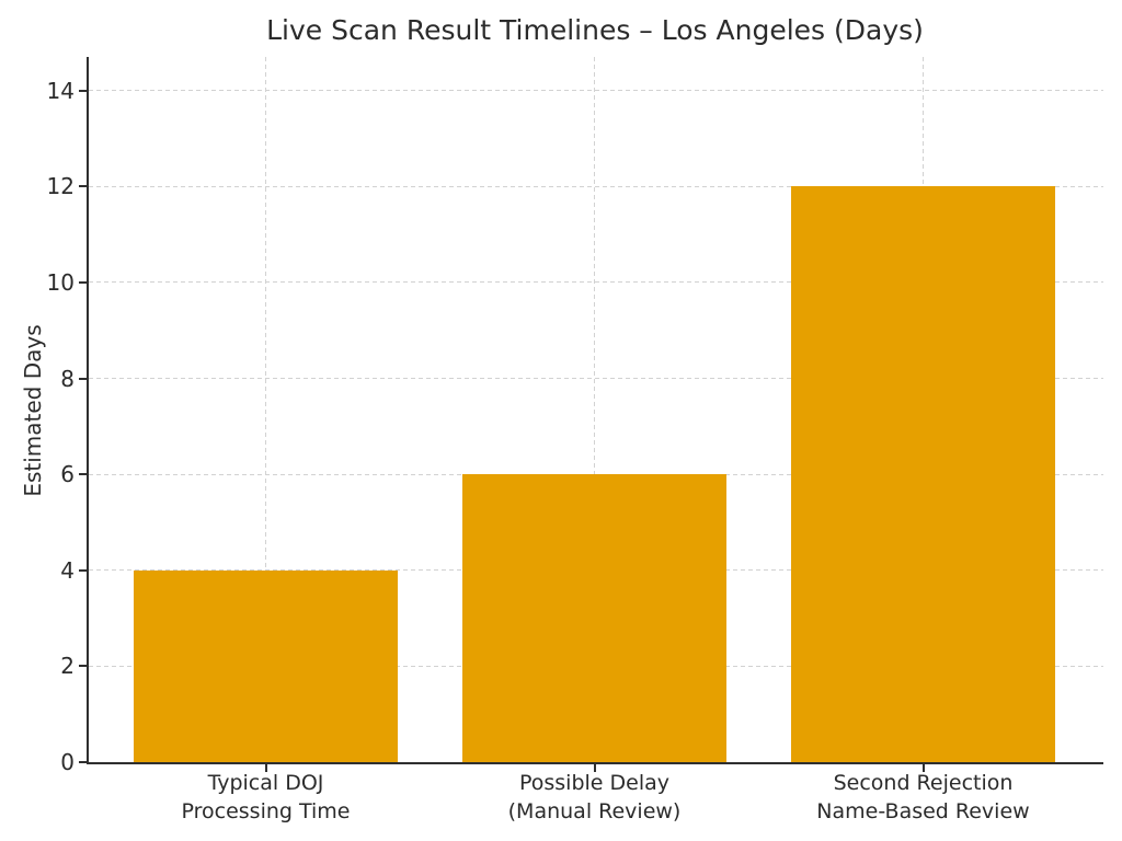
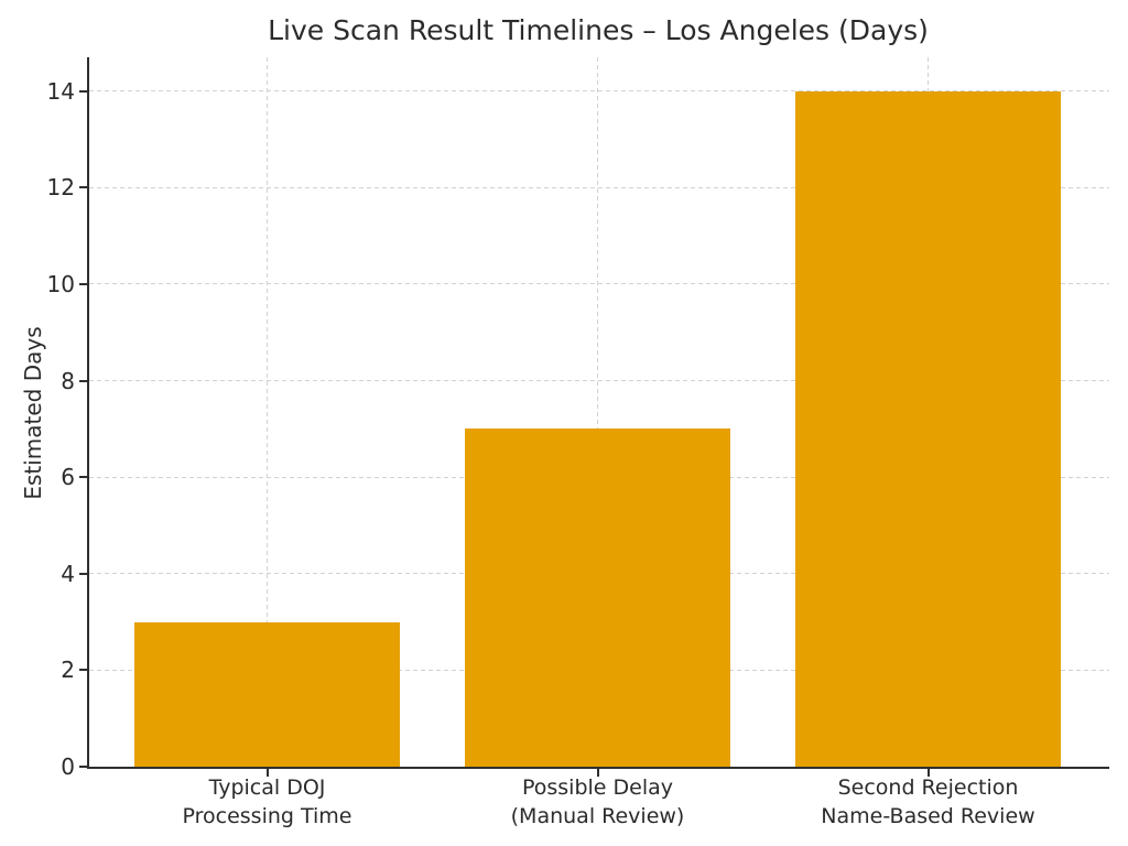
Typical DOJ Processing Time: 4 -> 3
Possible Delay (Manual Review): 6 -> 7
Second Rejection Name-Based Review: 12 -> 14
